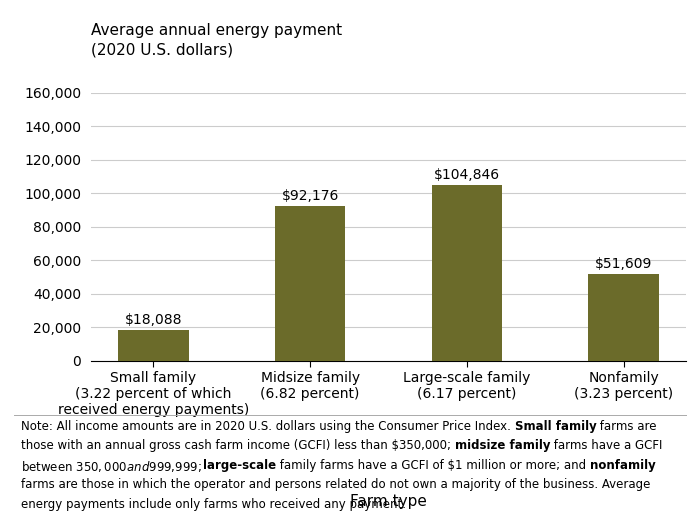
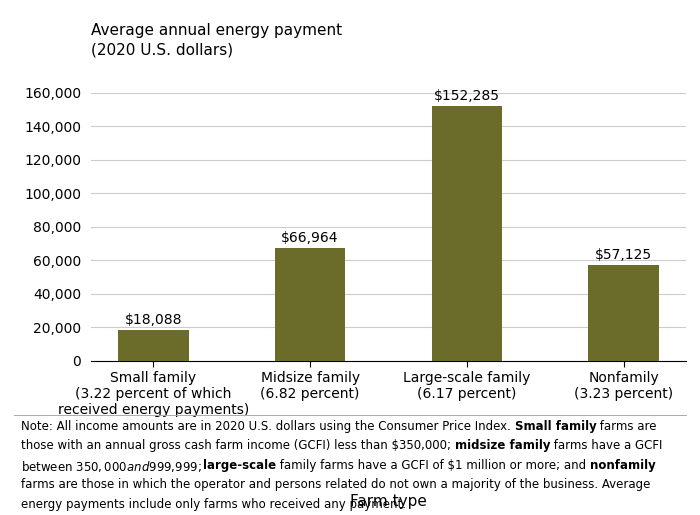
Midsize family (6.82 percent): $92,176 -> $66,964
Large-scale family (6.17 percent): $104,846 -> $152,285
Nonfamily (3.23 percent): $51,609 -> $57,125
